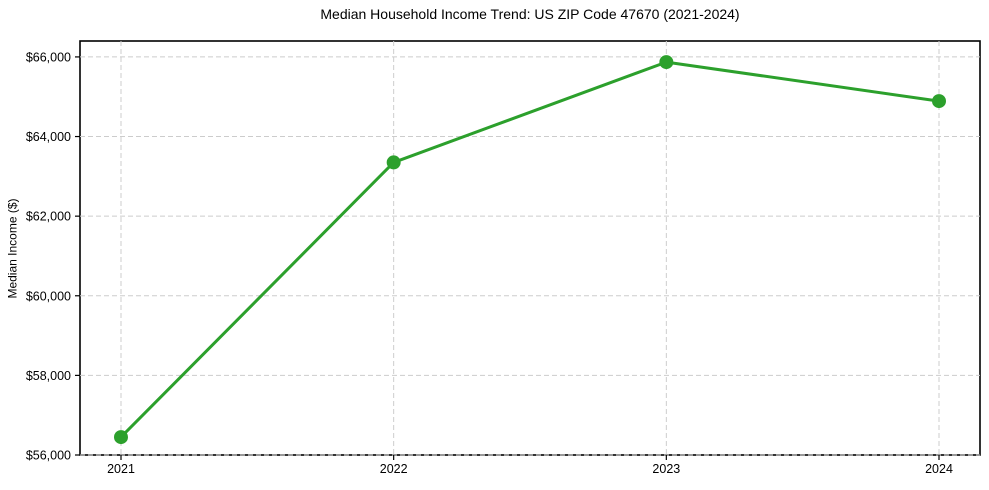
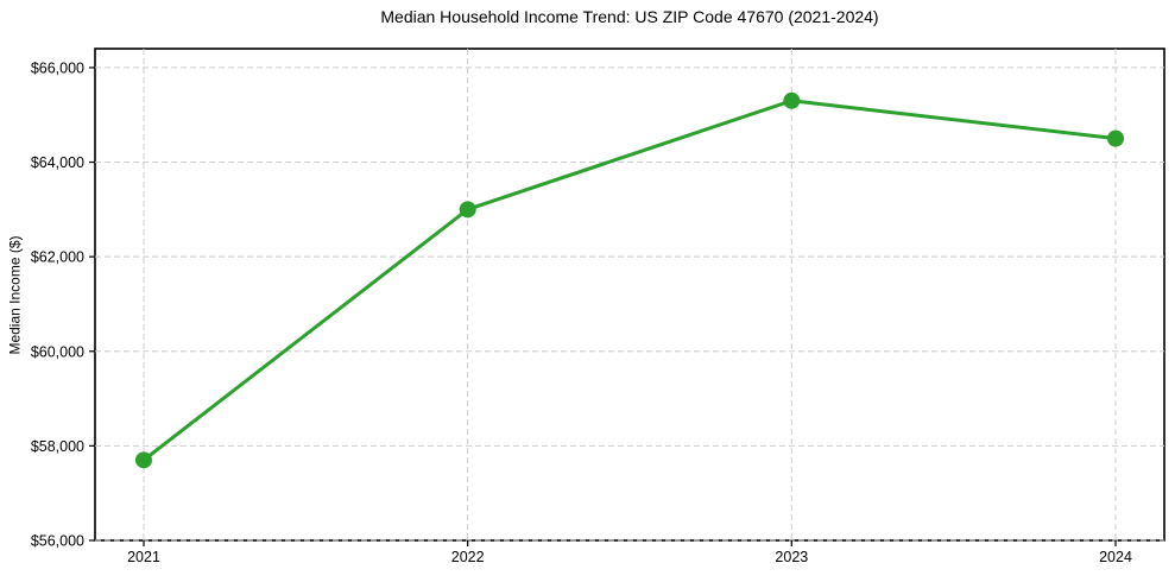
2021: $56400 -> $57700
2022: $63400 -> $63000
2023: $65900 -> $65300
2024: $64900 -> $64500
